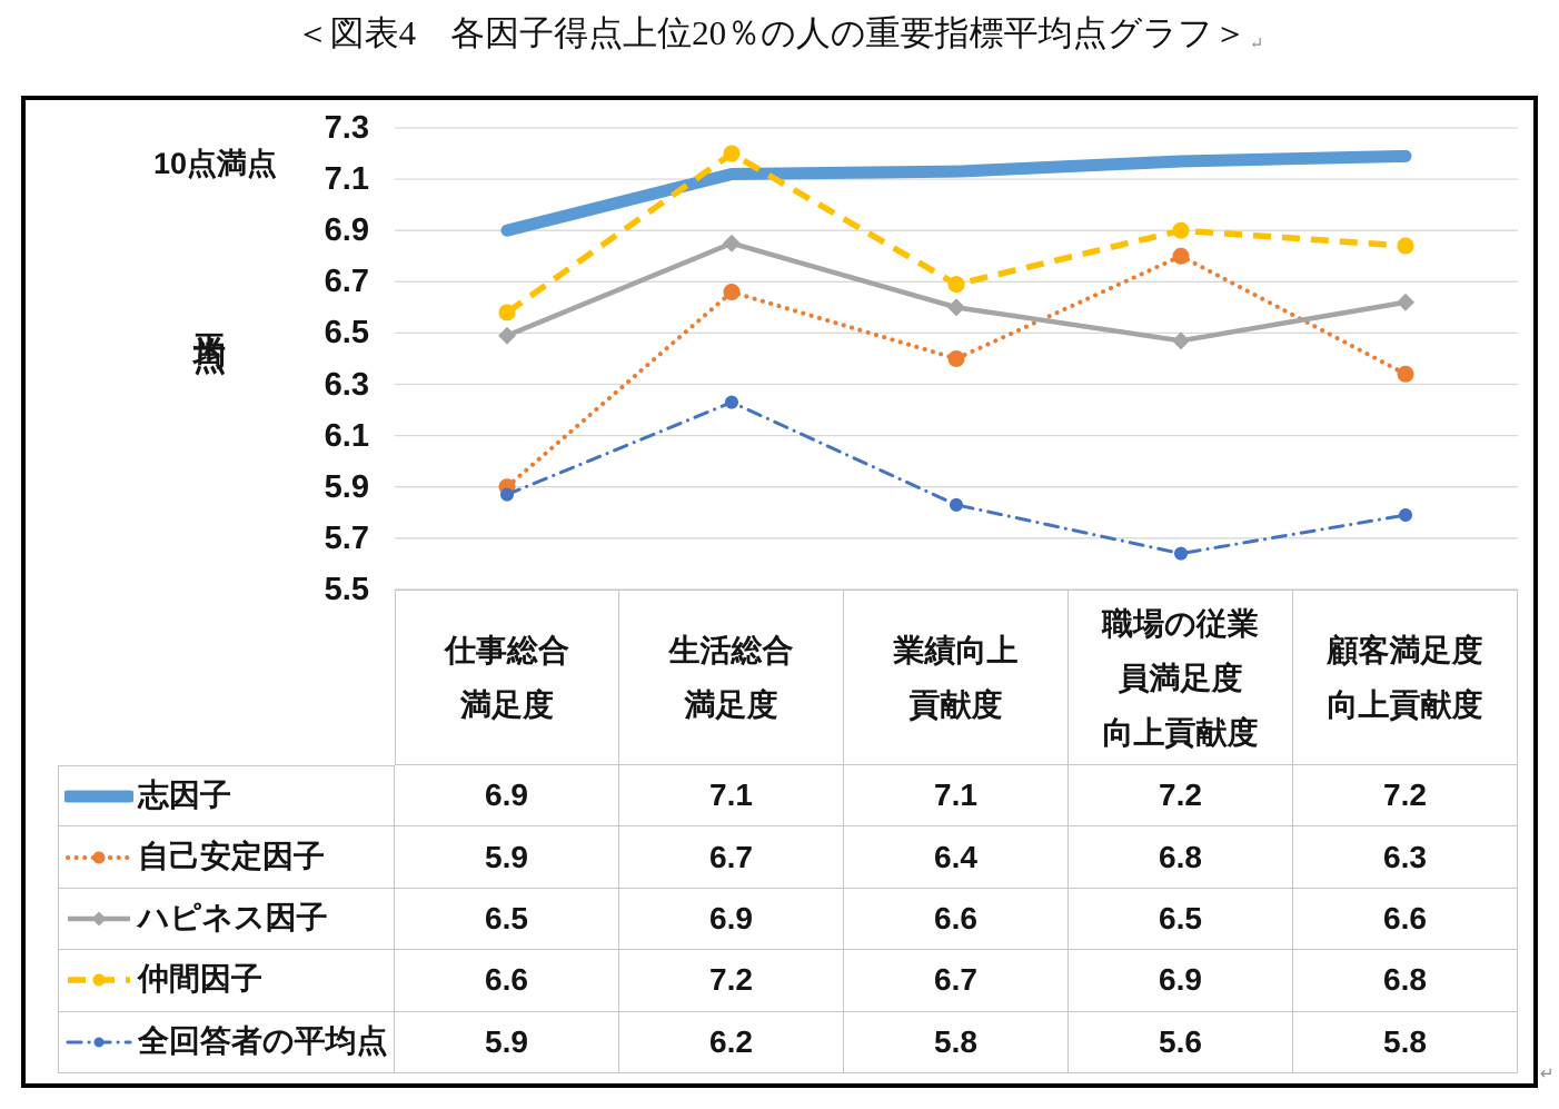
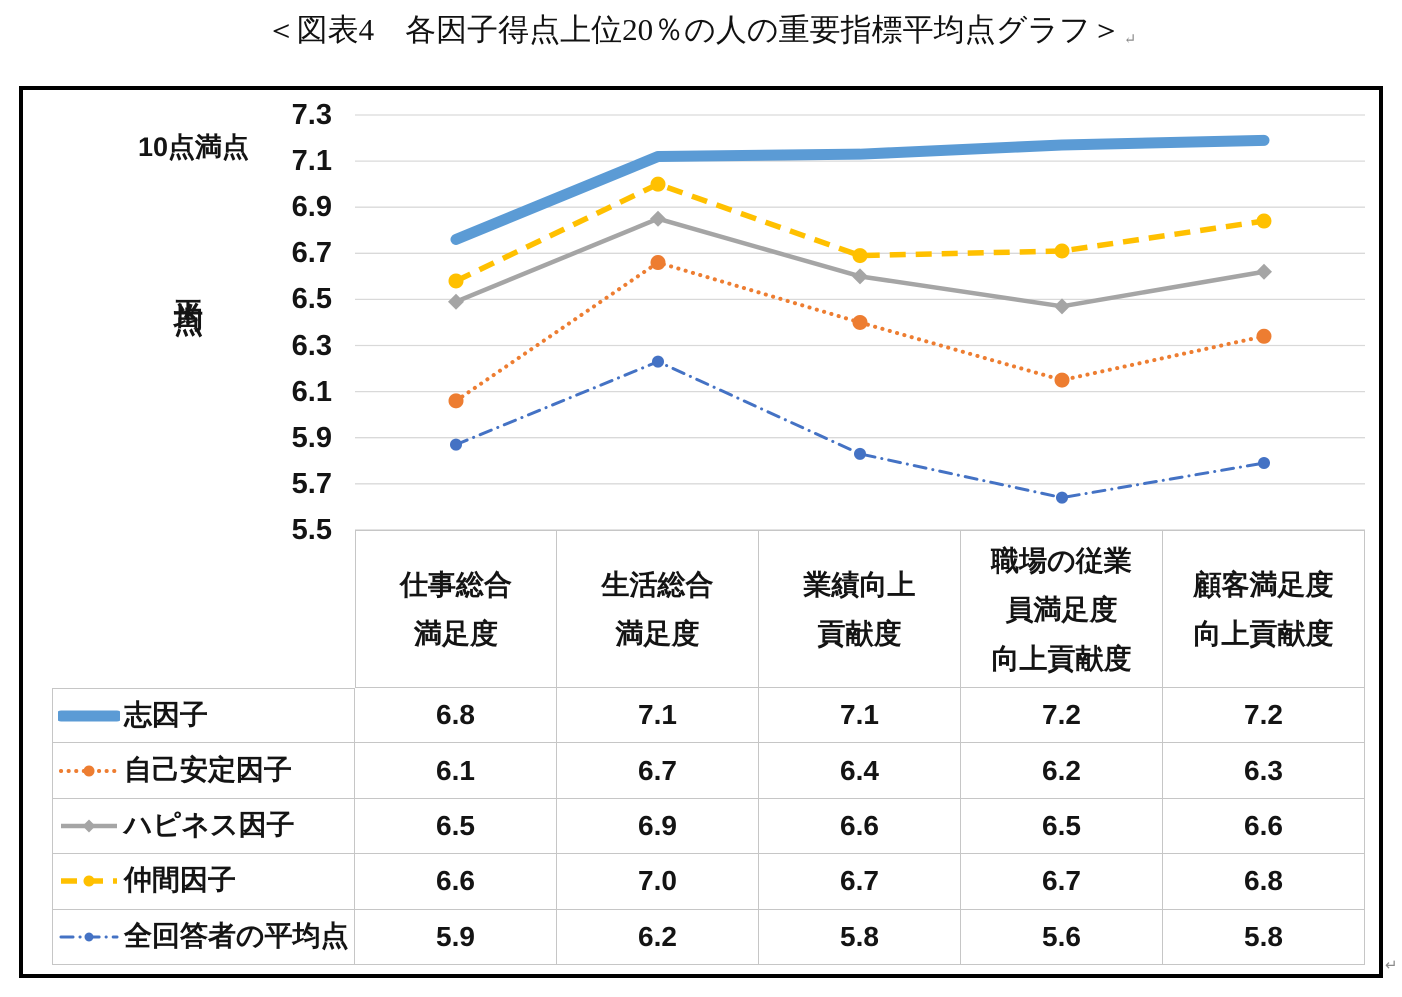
志因子/仕事総合満足度: 6.9 -> 6.8
自己安定因子/仕事総合満足度: 5.9 -> 6.1
仲間因子/生活総合満足度: 7.2 -> 7.0
自己安定因子/職場の従業員満足度向上貢献度: 6.8 -> 6.2
仲間因子/職場の従業員満足度向上貢献度: 6.9 -> 6.7
